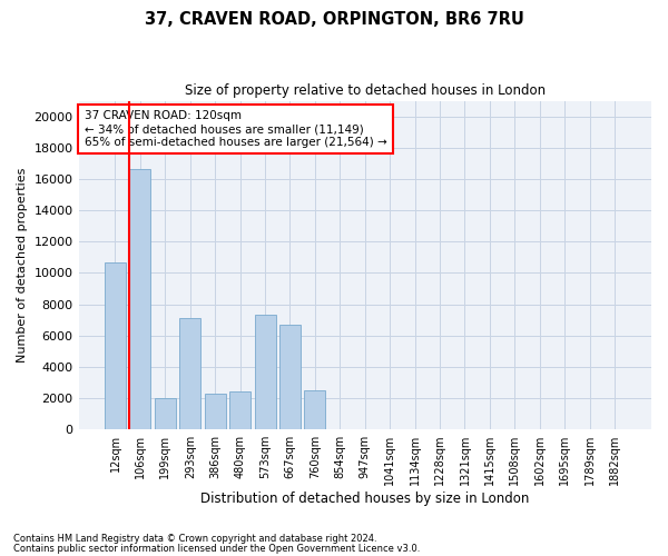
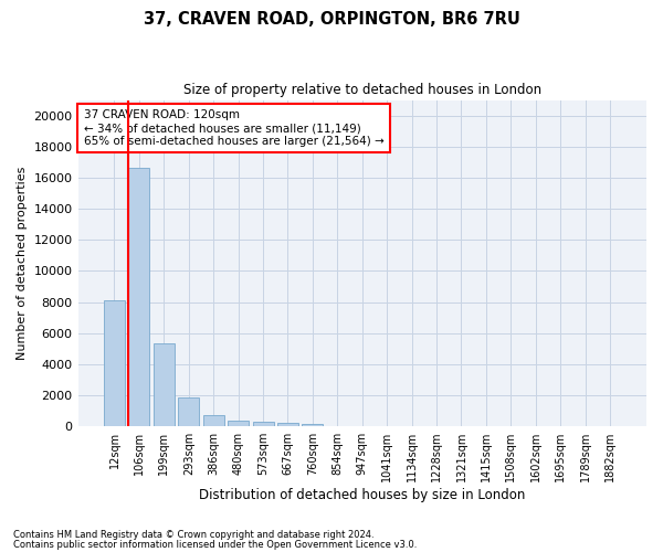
12sqm: 10700 -> 8100
199sqm: 2000 -> 5300
293sqm: 7100 -> 1800
386sqm: 2300 -> 700
480sqm: 2400 -> 400
573sqm: 7300 -> 300
667sqm: 6700 -> 200
760sqm: 2500 -> 200
